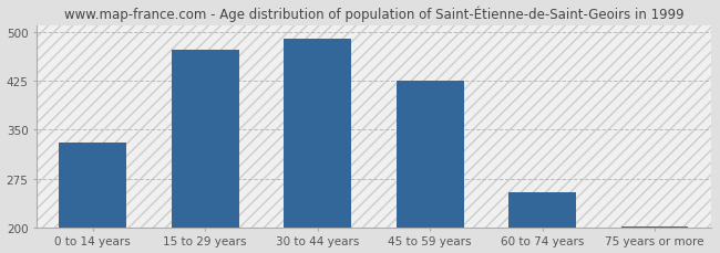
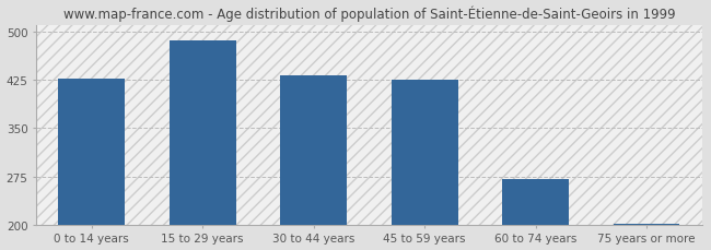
0 to 14 years: 330 -> 427
15 to 29 years: 472 -> 487
30 to 44 years: 490 -> 432
60 to 74 years: 254 -> 271
